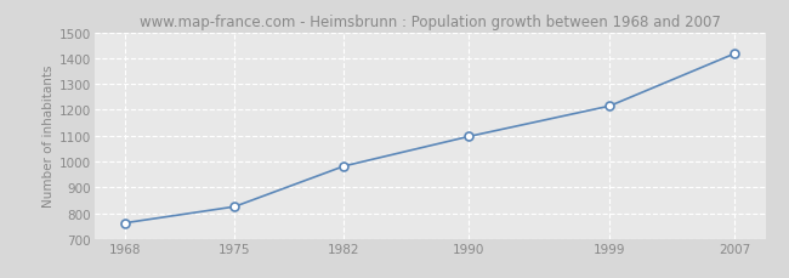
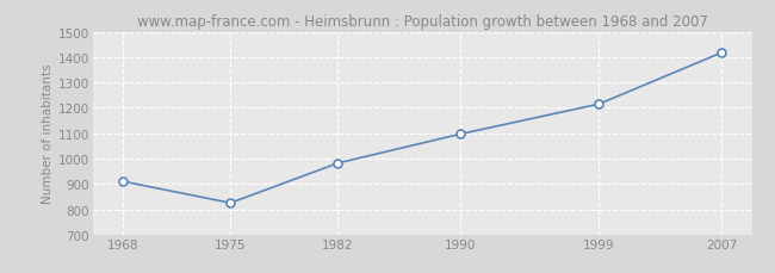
1968: 762 -> 910
